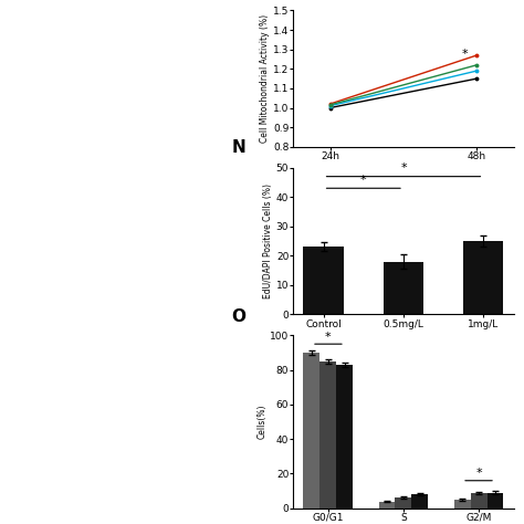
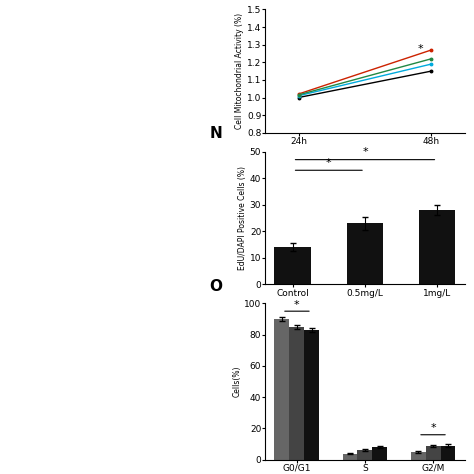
Control: 23 -> 14
0.5mg/L: 18 -> 23
1mg/L: 25 -> 28
